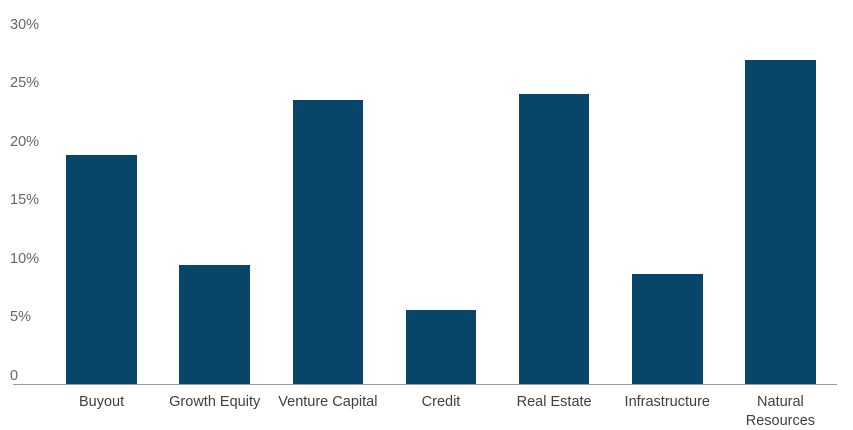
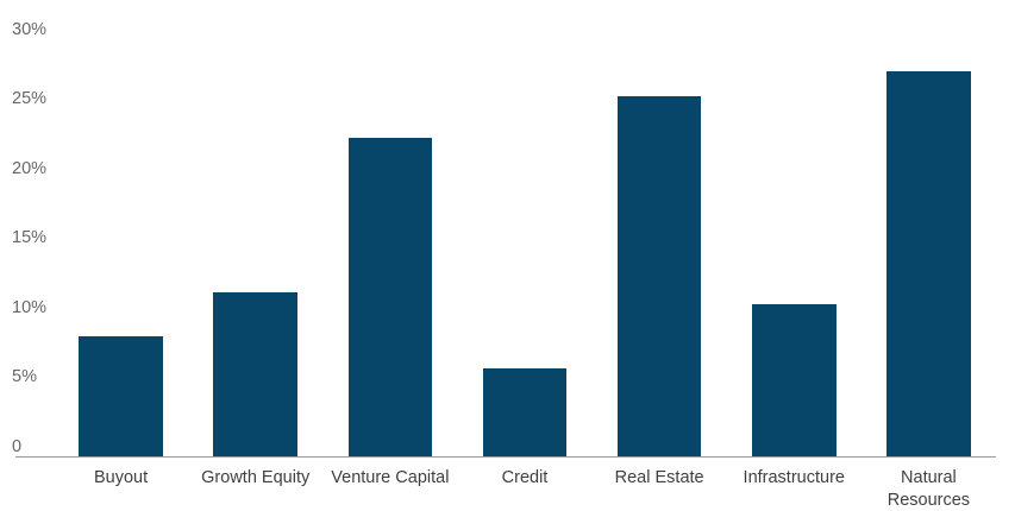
Buyout: 18.9% -> 7.9%
Growth Equity: 9.5% -> 11.1%
Venture Capital: 23.6% -> 22.2%
Real Estate: 24.1% -> 25.2%
Infrastructure: 8.7% -> 10.2%
